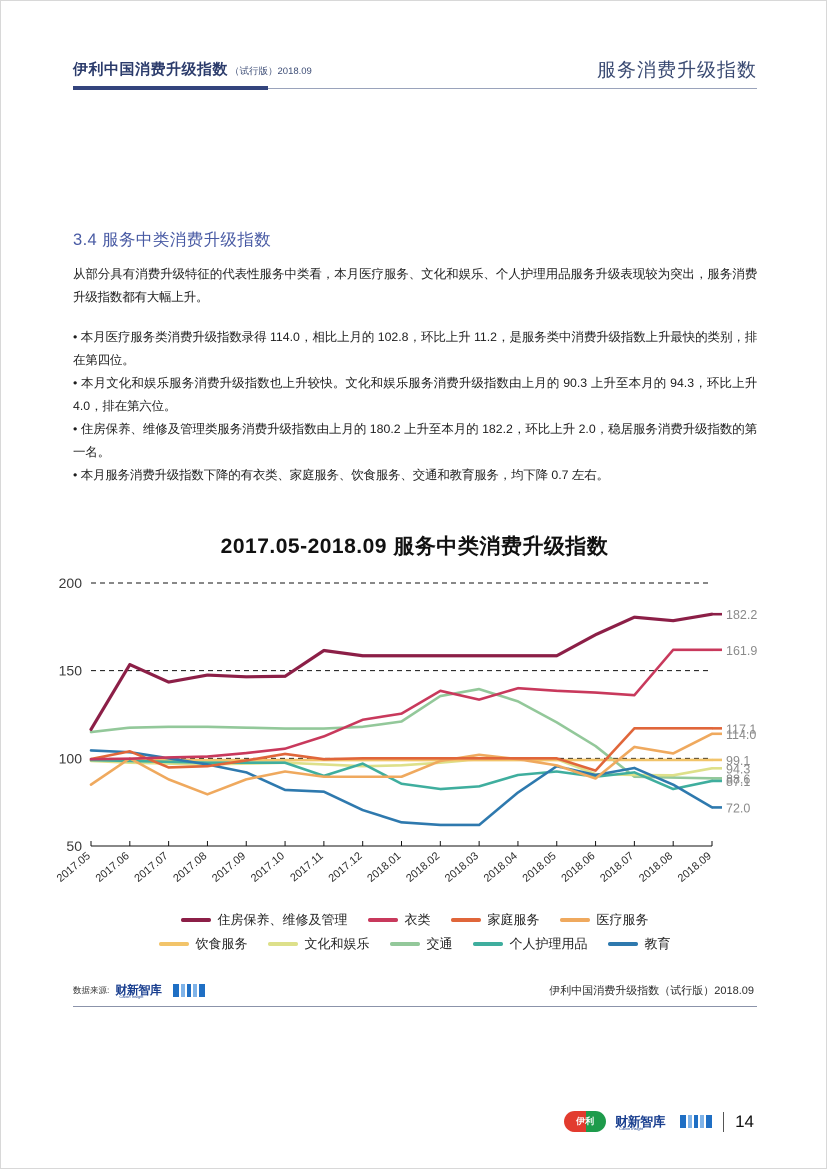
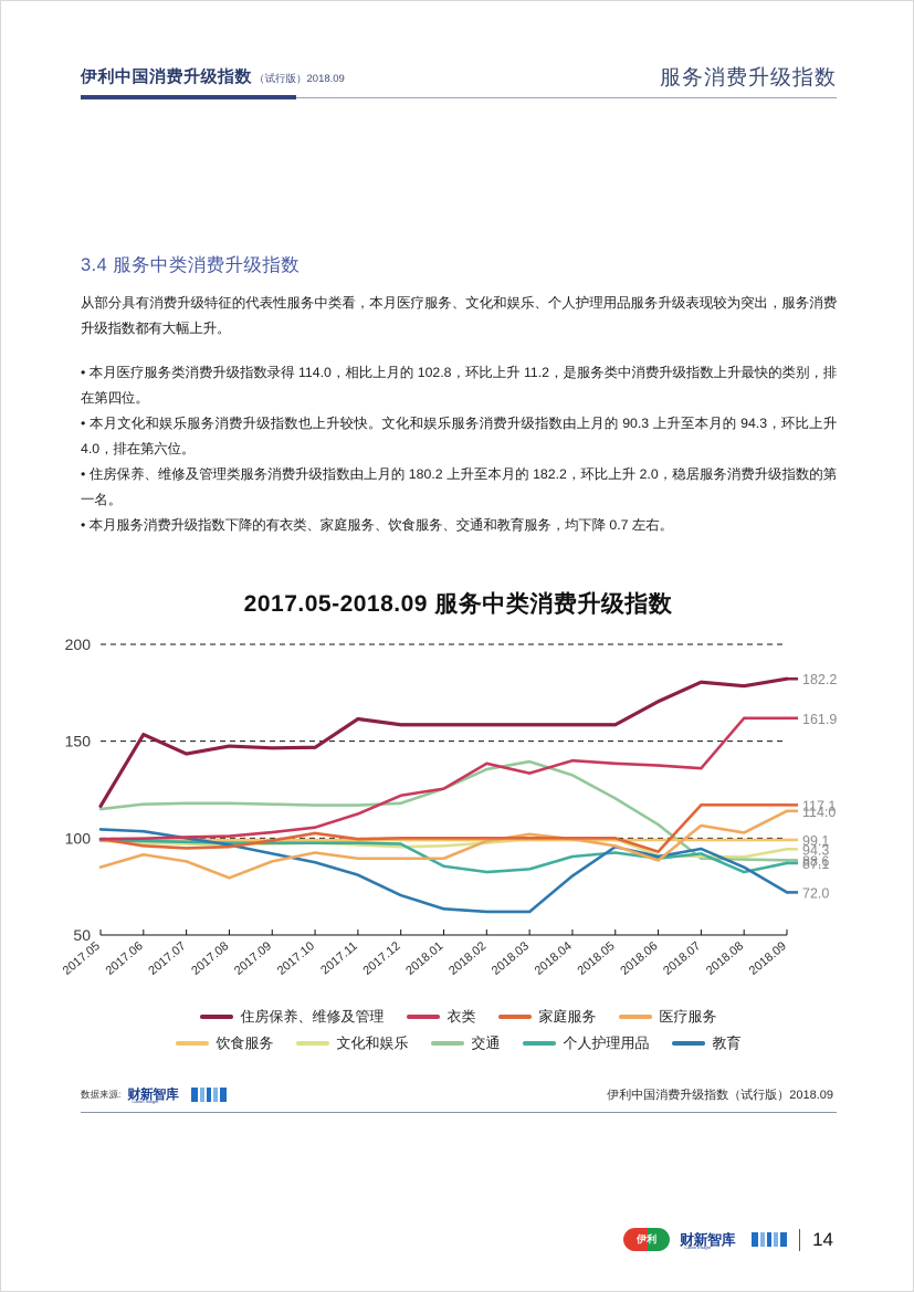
家庭服务/2017.06: 104 -> 96
医疗服务/2017.06: 100 -> 92
教育/2017.10: 82 -> 88
个人护理用品/2017.11: 90 -> 98
交通/2018.01: 121 -> 126
